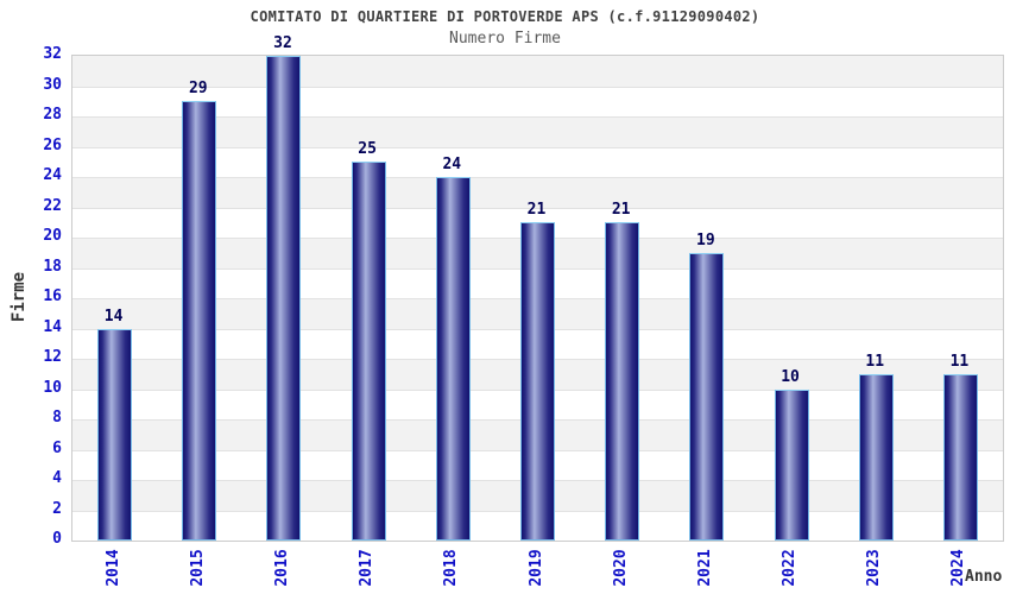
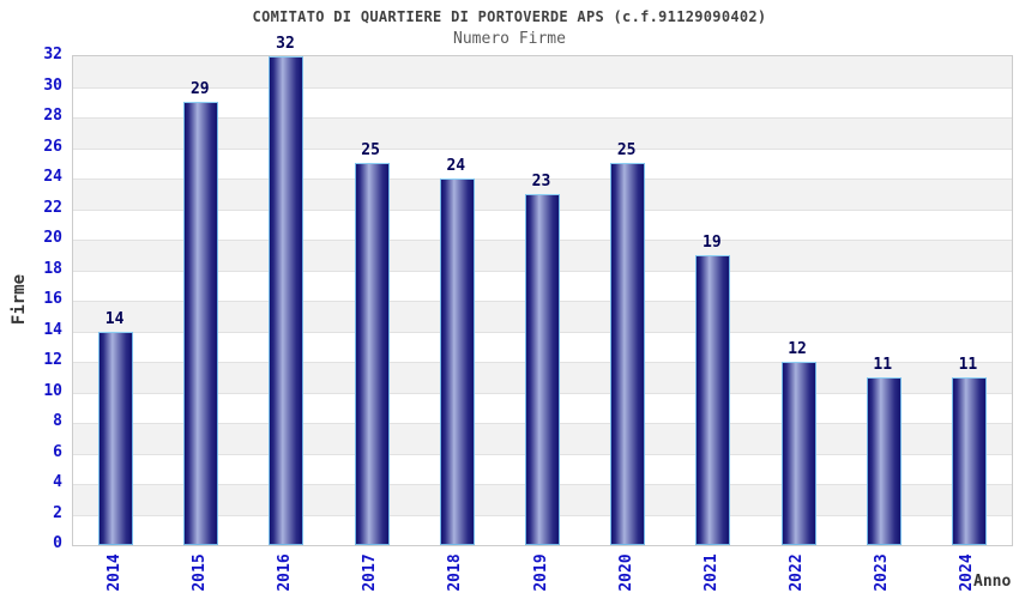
2019: 21 -> 23
2020: 21 -> 25
2022: 10 -> 12
